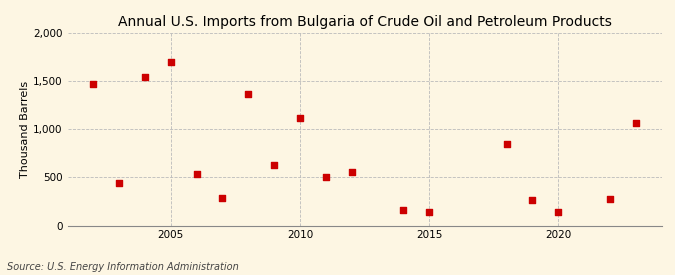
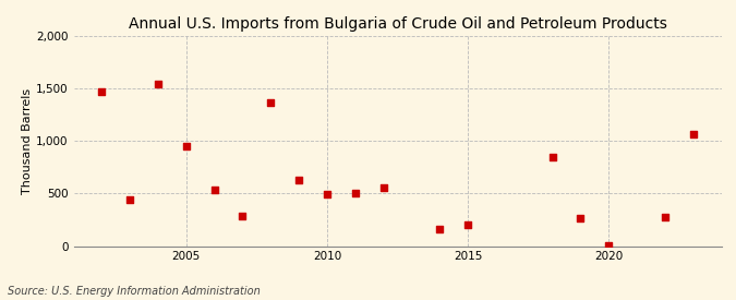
2005: 1,700 -> 950
2010: 1,120 -> 490
2015: 140 -> 200
2020: 140 -> 10
